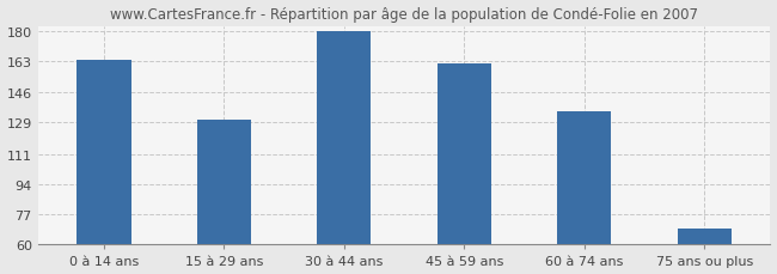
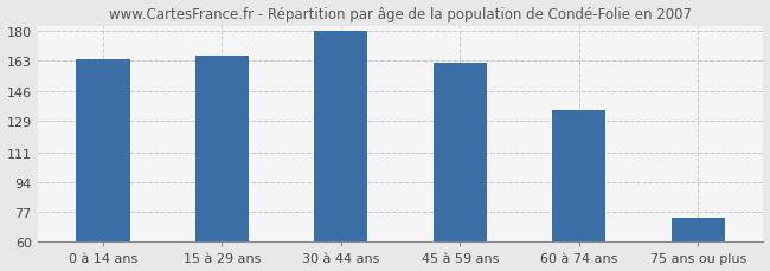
15 à 29 ans: 130 -> 166
75 ans ou plus: 69 -> 74
